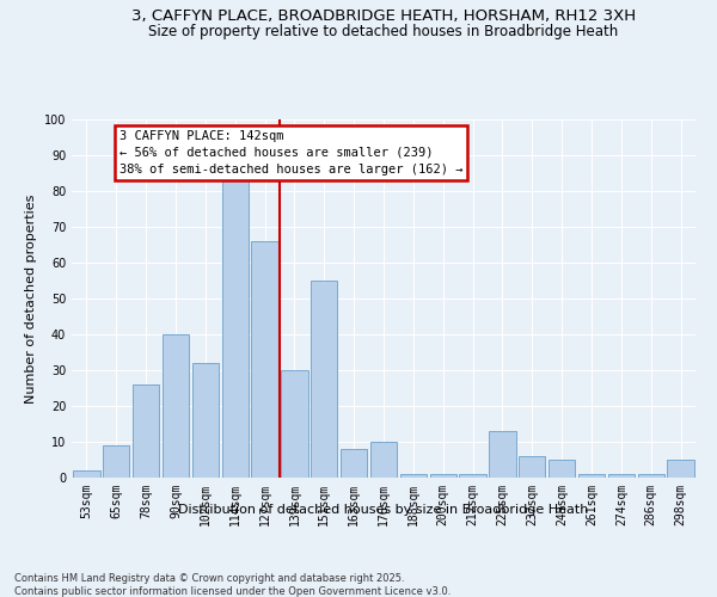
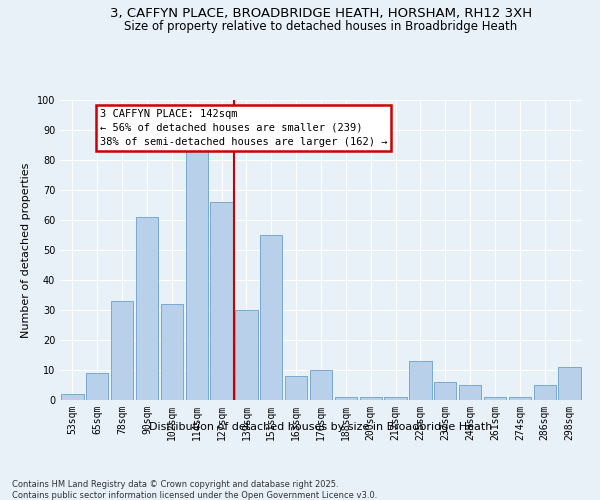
78sqm: 26 -> 33
90sqm: 40 -> 61
286sqm: 1 -> 5
298sqm: 5 -> 11
